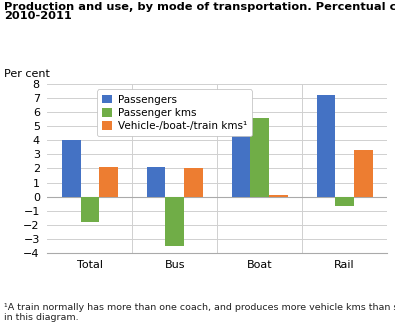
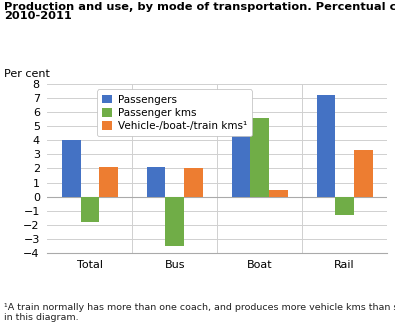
Vehicle-/boat-/train kms¹/Boat: 0.1 -> 0.5
Passenger kms/Rail: -0.7 -> -1.3
